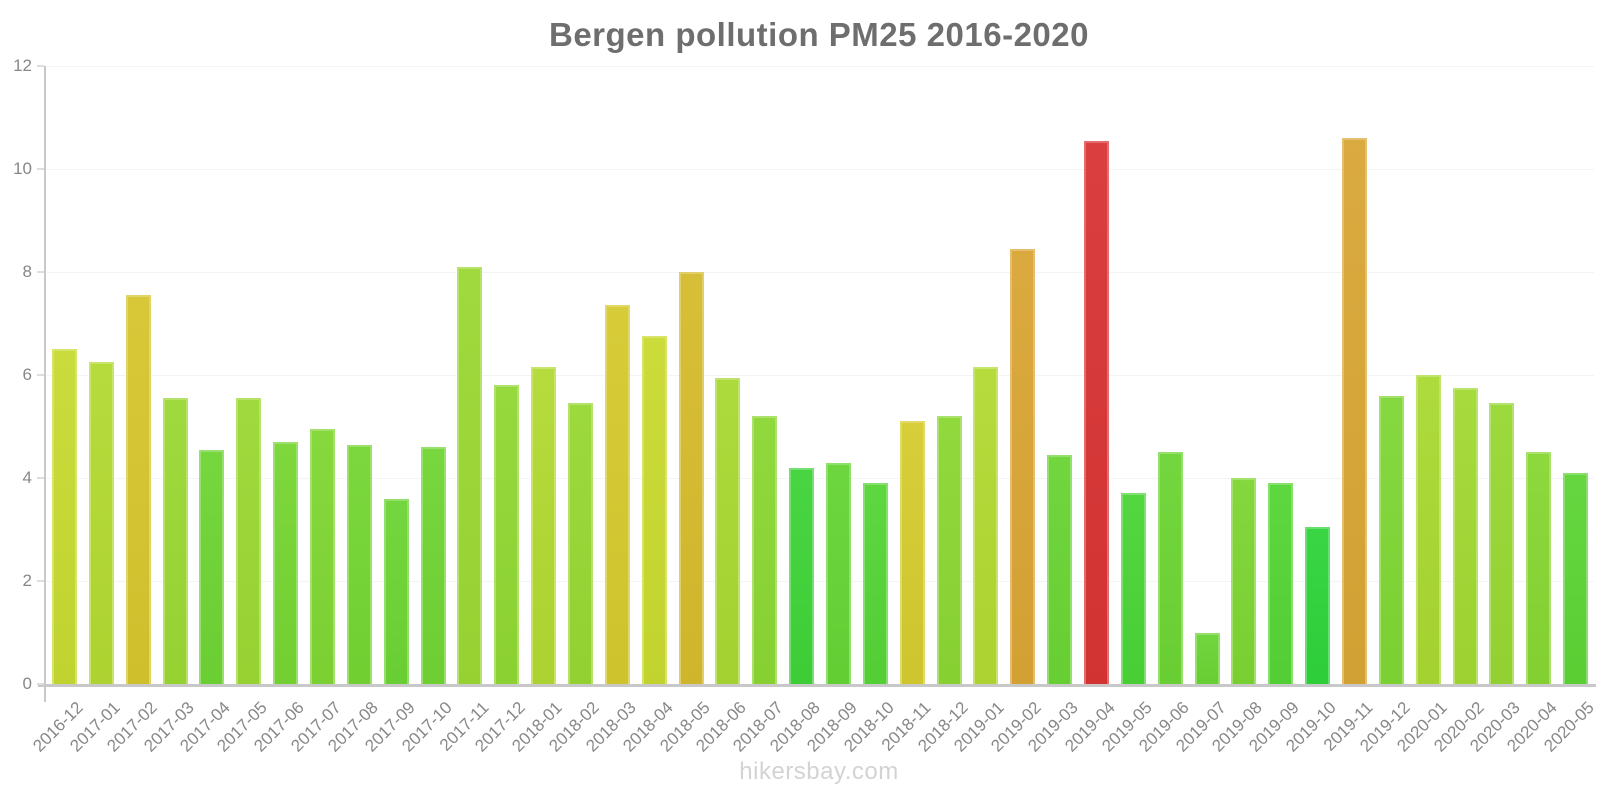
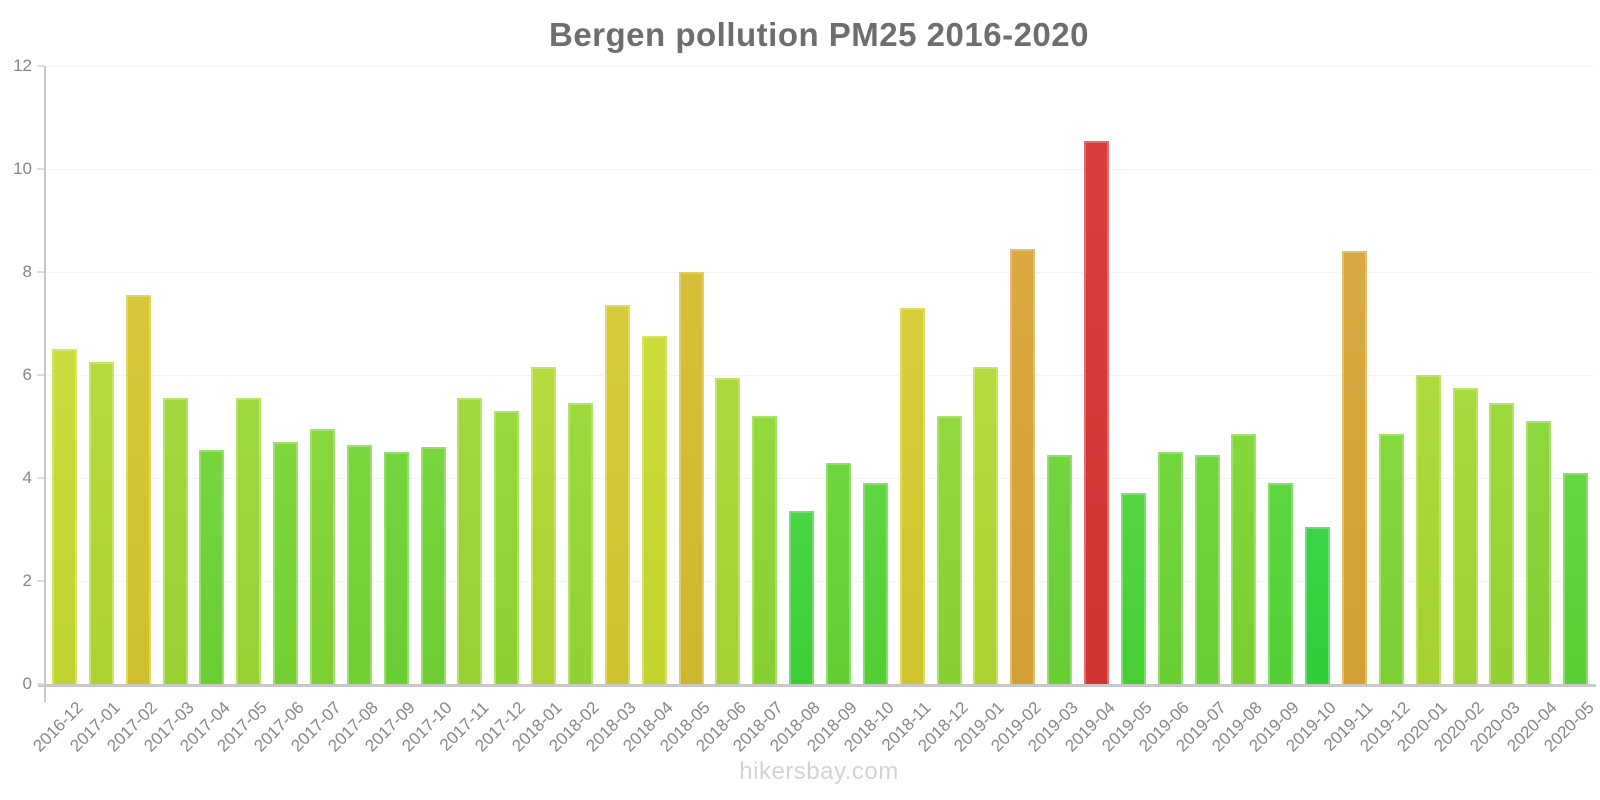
2017-09: 3.6 -> 4.5
2017-11: 8.1 -> 5.5
2017-12: 5.8 -> 5.3
2018-08: 4.2 -> 3.4
2018-11: 5.1 -> 7.3
2019-07: 1.0 -> 4.5
2019-08: 4.0 -> 4.8
2019-11: 10.6 -> 8.4
2019-12: 5.6 -> 4.8
2020-04: 4.5 -> 5.1
